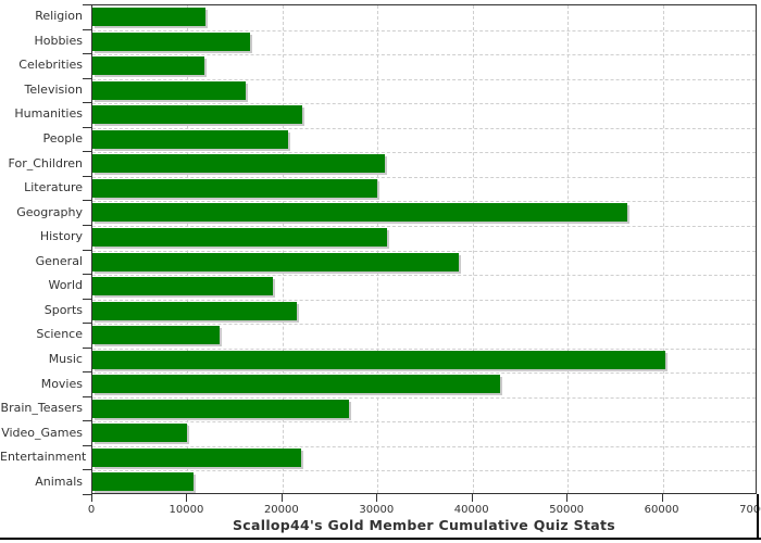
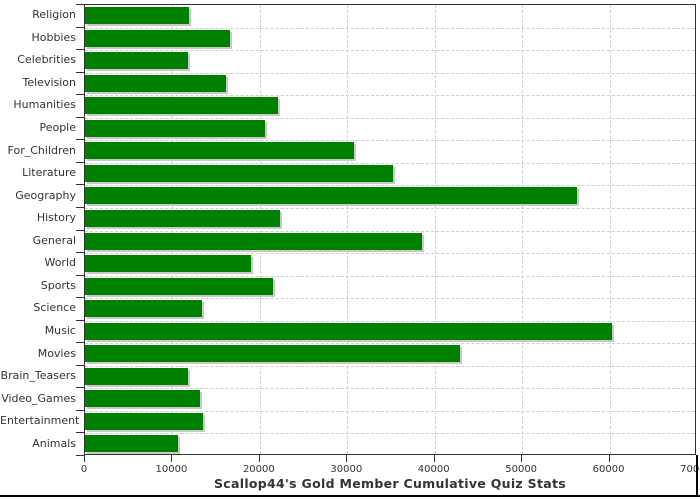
Literature: 30000 -> 35000
History: 31000 -> 22000
Brain_Teasers: 27000 -> 12000
Video_Games: 10000 -> 13000
Entertainment: 22000 -> 14000
